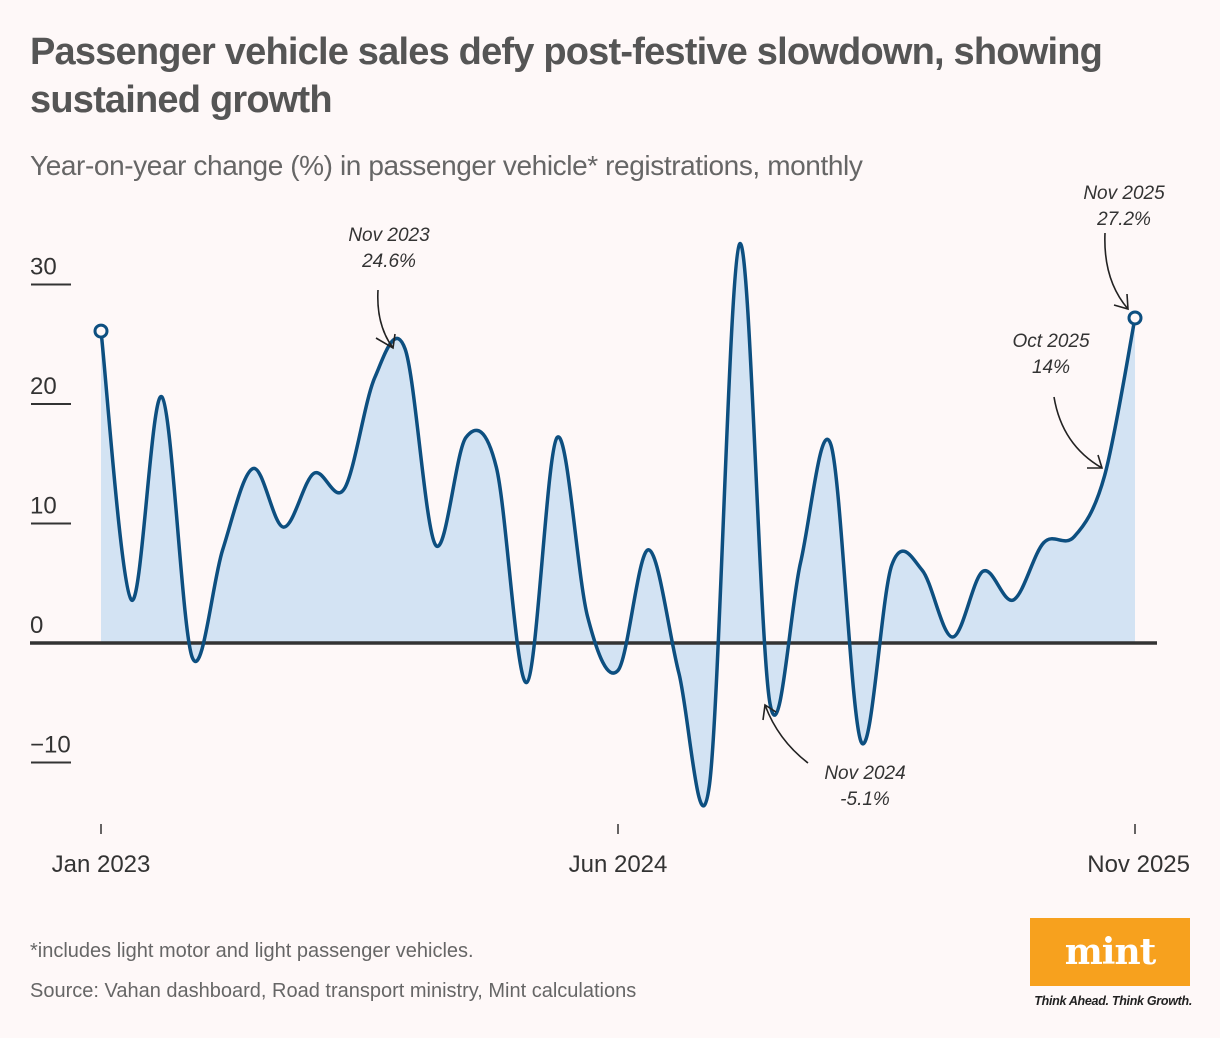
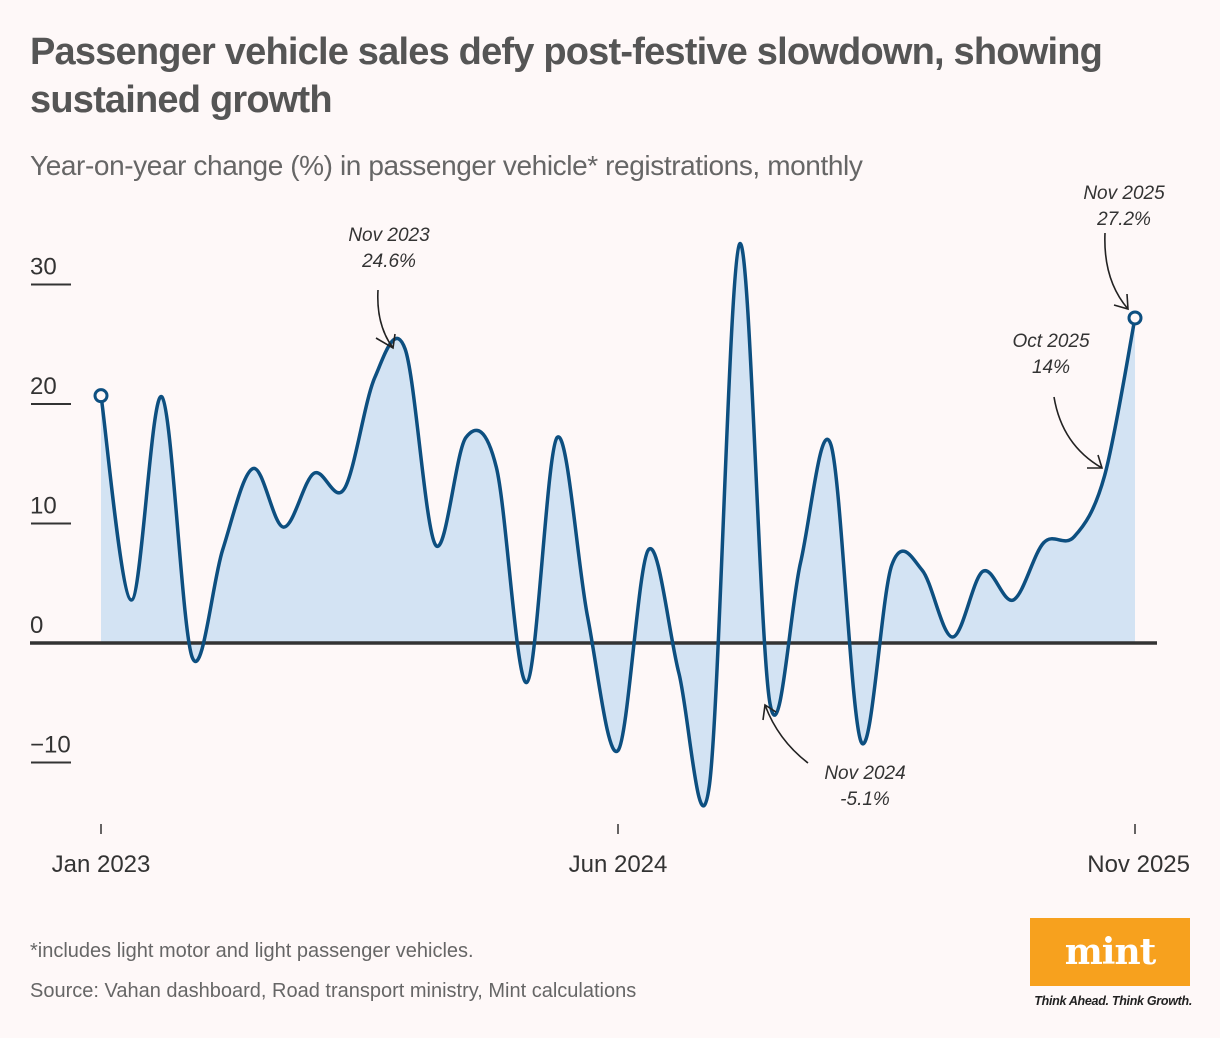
Jan 2023: 26.1 -> 20.7
Jun 2024: -2.3 -> -9.0
